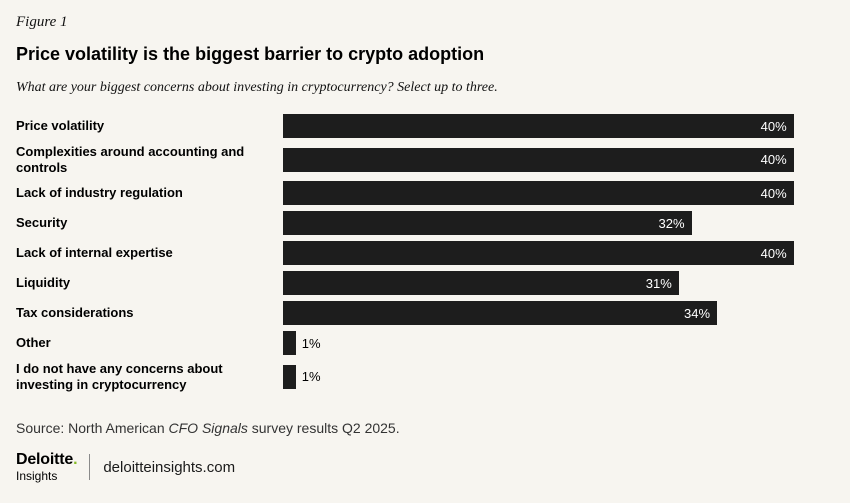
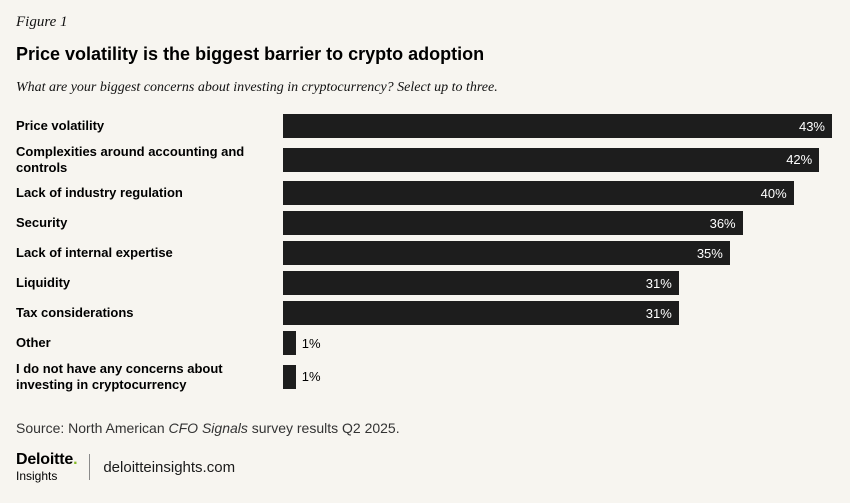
Price volatility: 40% -> 43%
Complexities around accounting and controls: 40% -> 42%
Security: 32% -> 36%
Lack of internal expertise: 40% -> 35%
Tax considerations: 34% -> 31%
